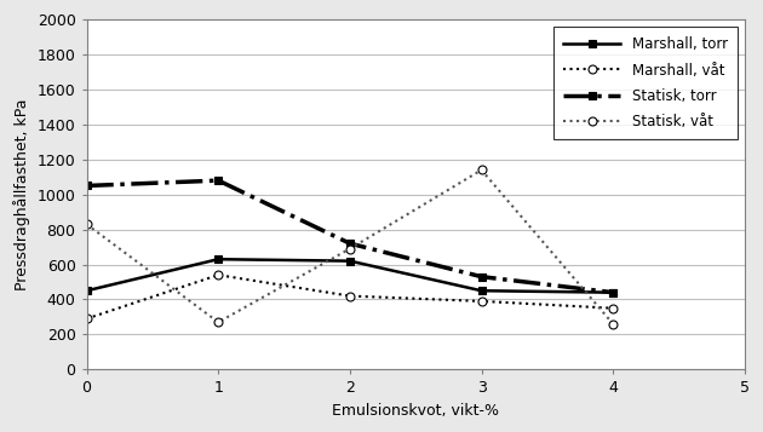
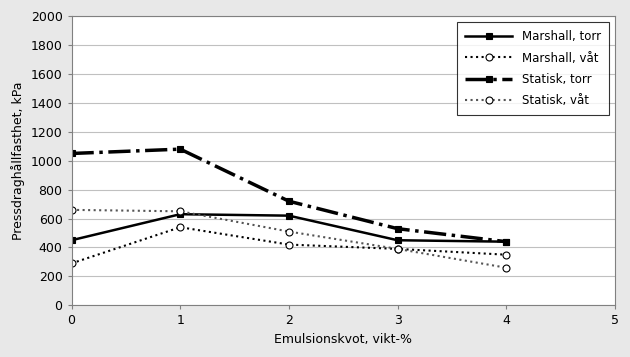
Statisk, våt/0: 830 -> 660
Statisk, våt/1: 270 -> 650
Statisk, våt/2: 690 -> 510
Statisk, våt/3: 1140 -> 390
